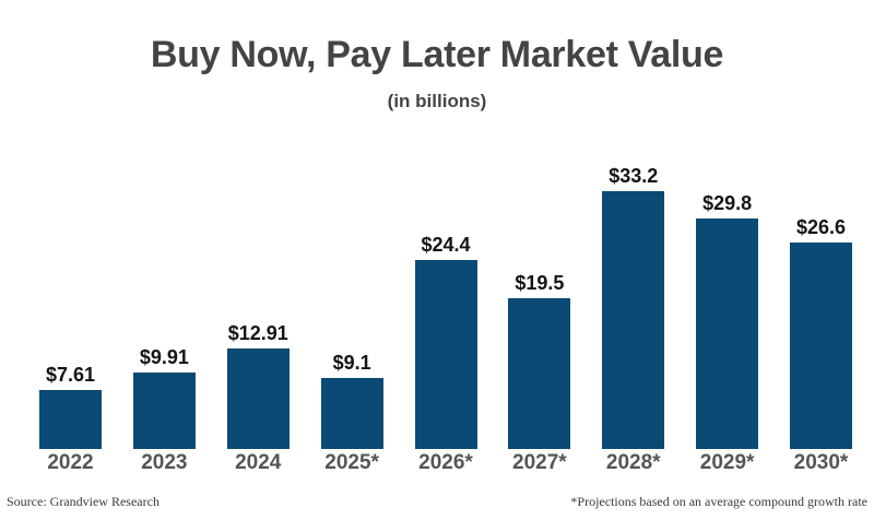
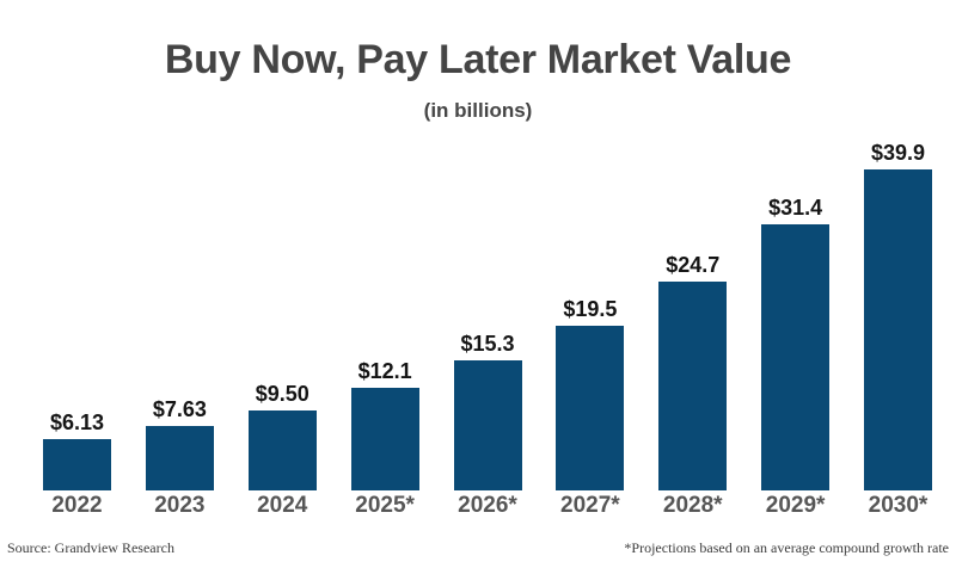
2022: $7.61 -> $6.13
2023: $9.91 -> $7.63
2024: $12.91 -> $9.50
2025*: $9.1 -> $12.1
2026*: $24.4 -> $15.3
2028*: $33.2 -> $24.7
2029*: $29.8 -> $31.4
2030*: $26.6 -> $39.9
